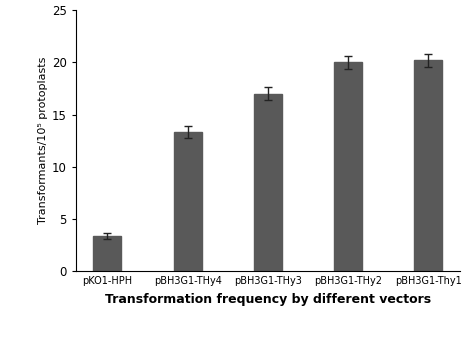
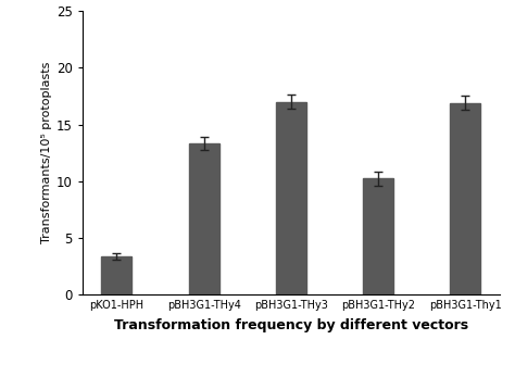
pBH3G1-THy2: 20.0 -> 10.2
pBH3G1-Thy1: 20.2 -> 16.9
